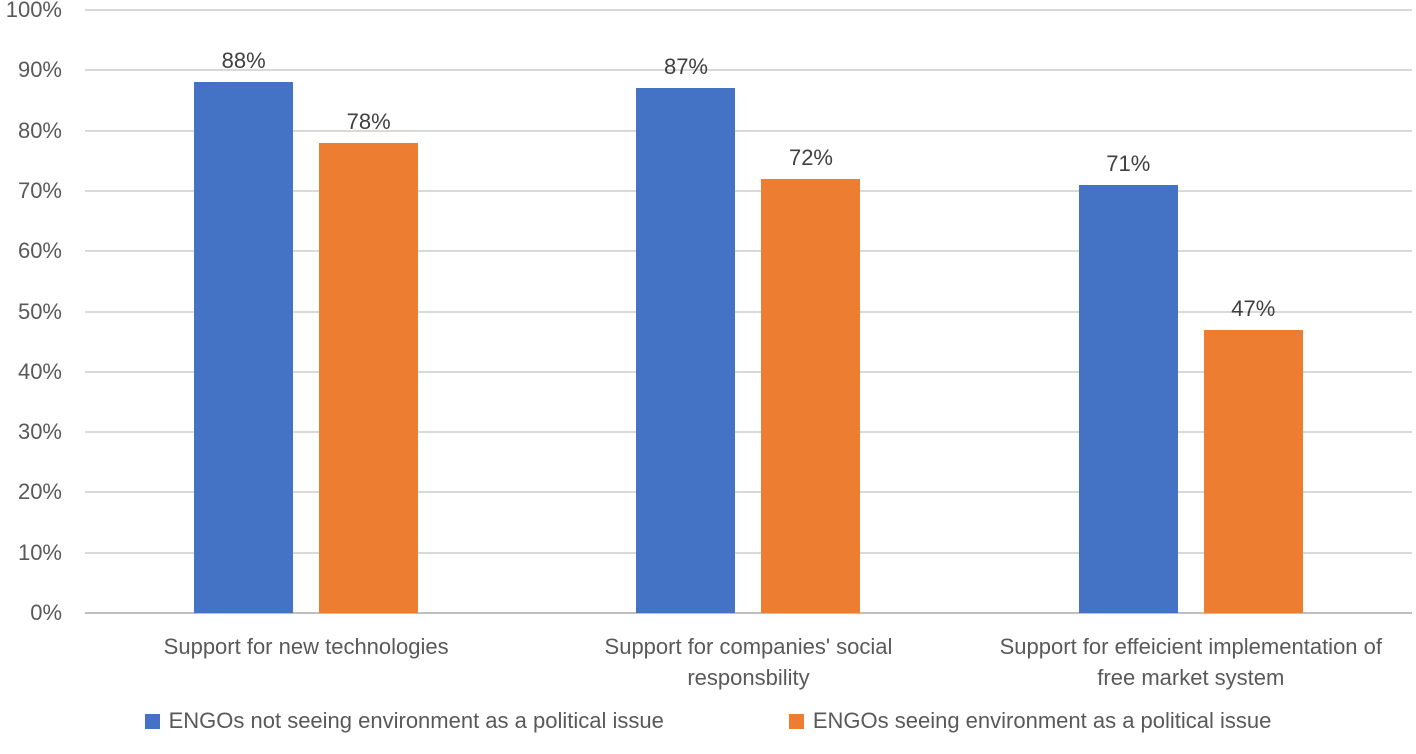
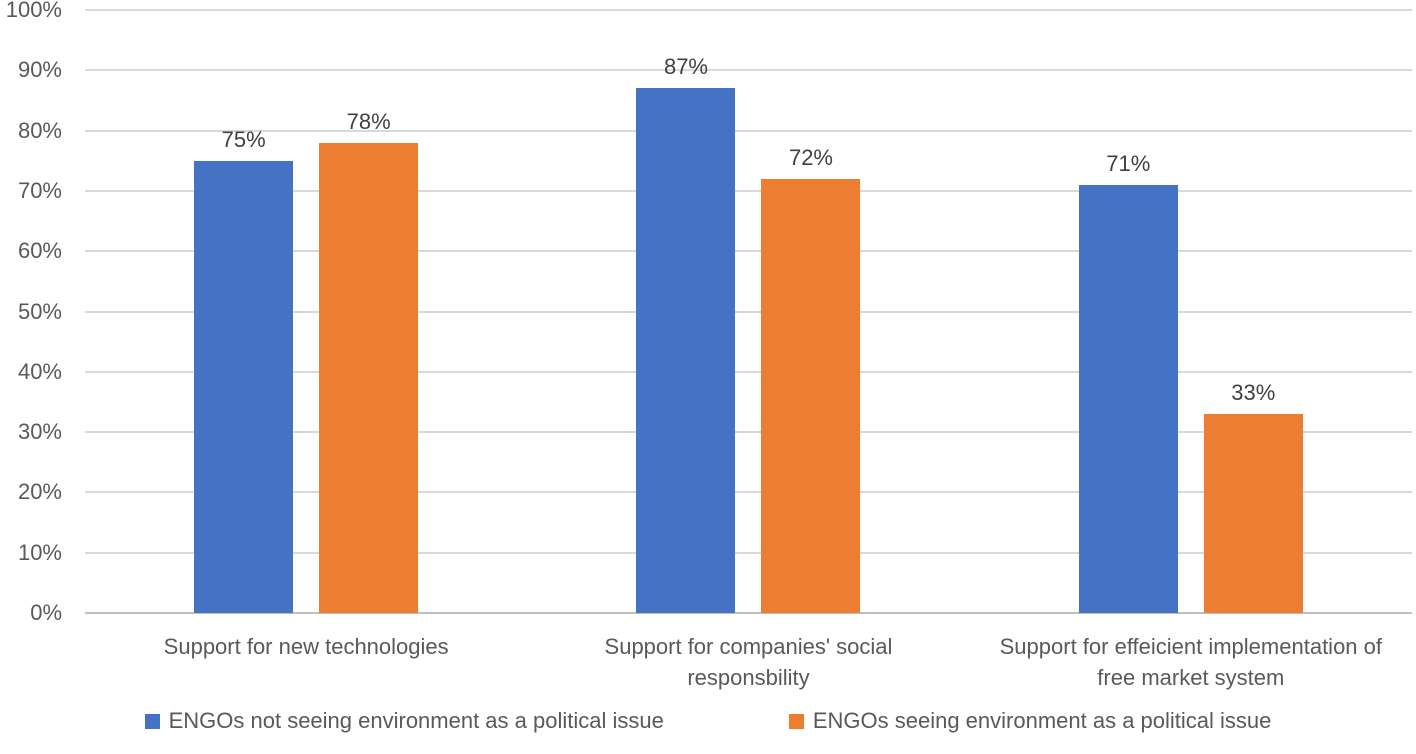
ENGOs not seeing environment as a political issue/Support for new technologies: 88% -> 75%
ENGOs seeing environment as a political issue/Support for effeicient implementation of free market system: 47% -> 33%
